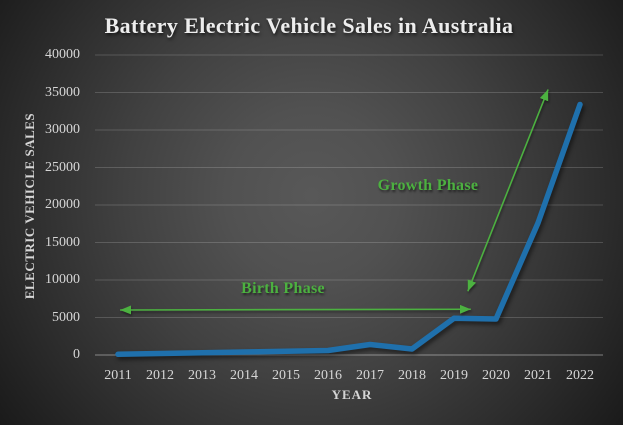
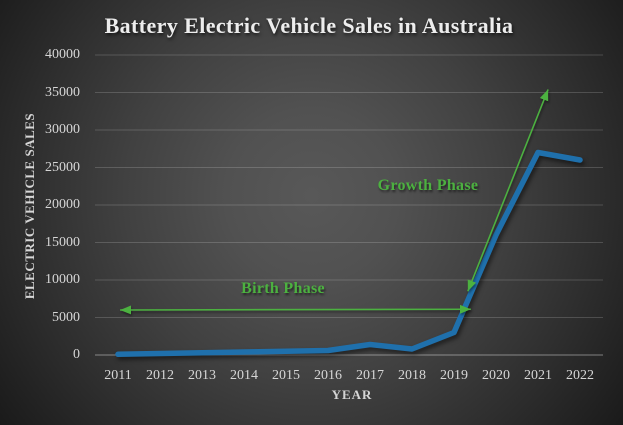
2019: 5000 -> 3000
2020: 5000 -> 16000
2021: 18000 -> 27000
2022: 33000 -> 26000
